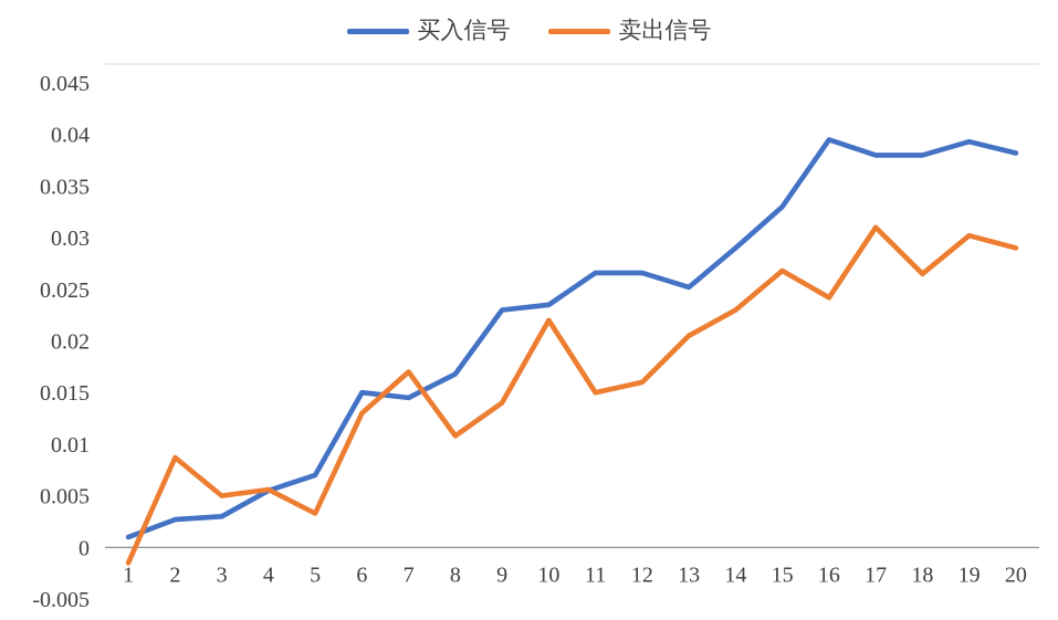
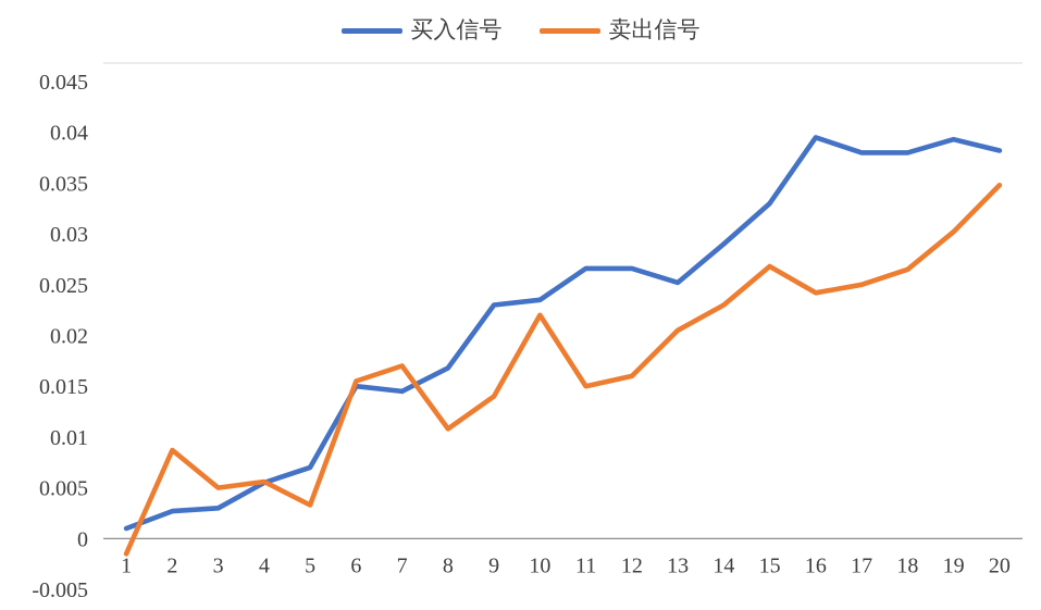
卖出信号/6: 0.013 -> 0.015
卖出信号/17: 0.031 -> 0.025
卖出信号/20: 0.029 -> 0.035
